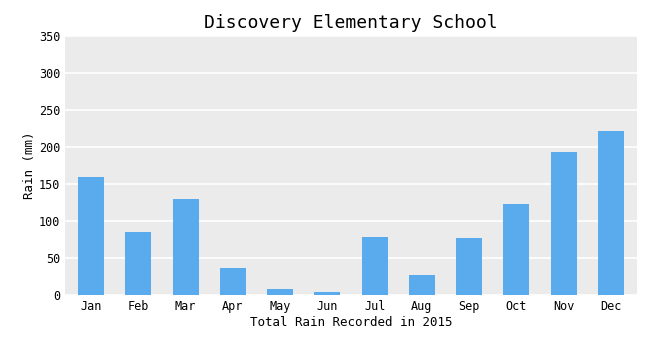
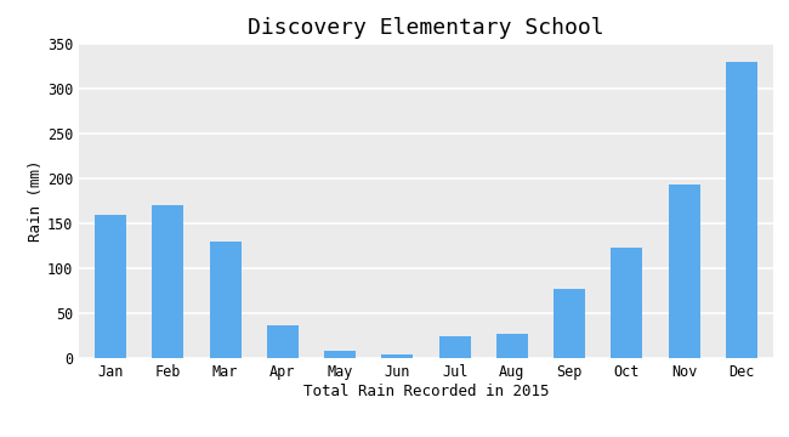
Feb: 86 -> 170
Jul: 78 -> 25
Dec: 222 -> 330
